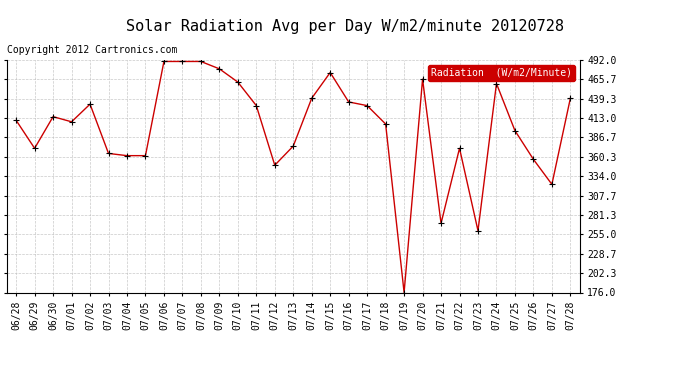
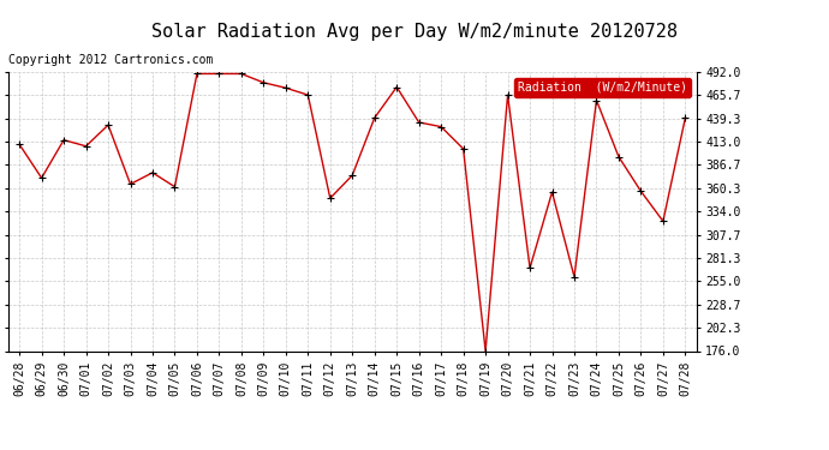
07/04: 362 -> 378
07/10: 462 -> 474
07/11: 430 -> 466
07/22: 372 -> 356
